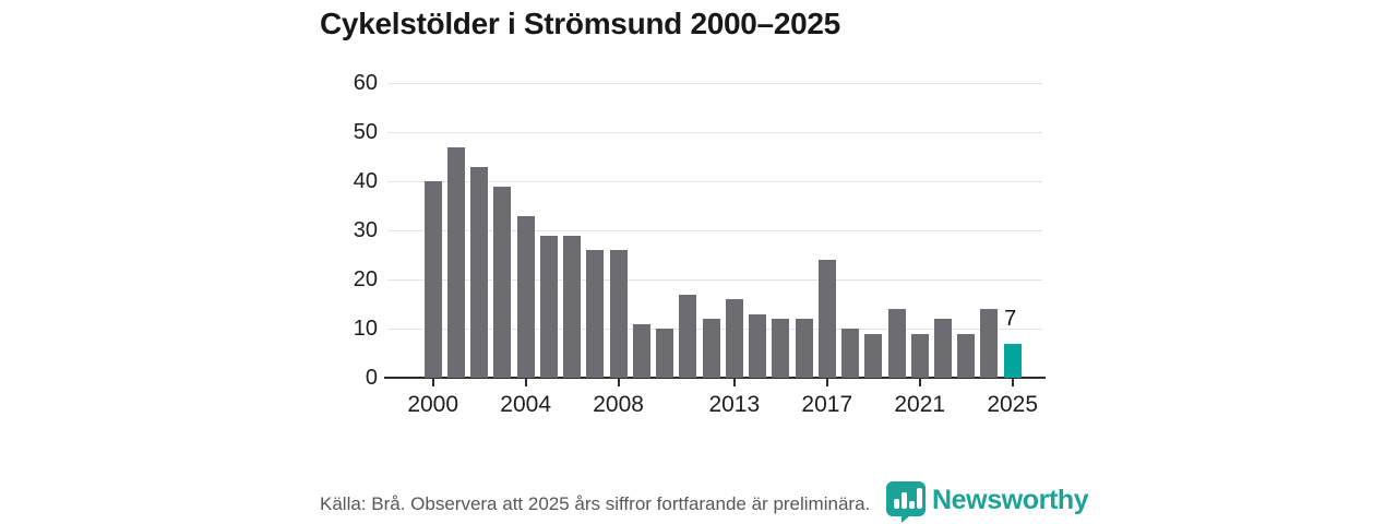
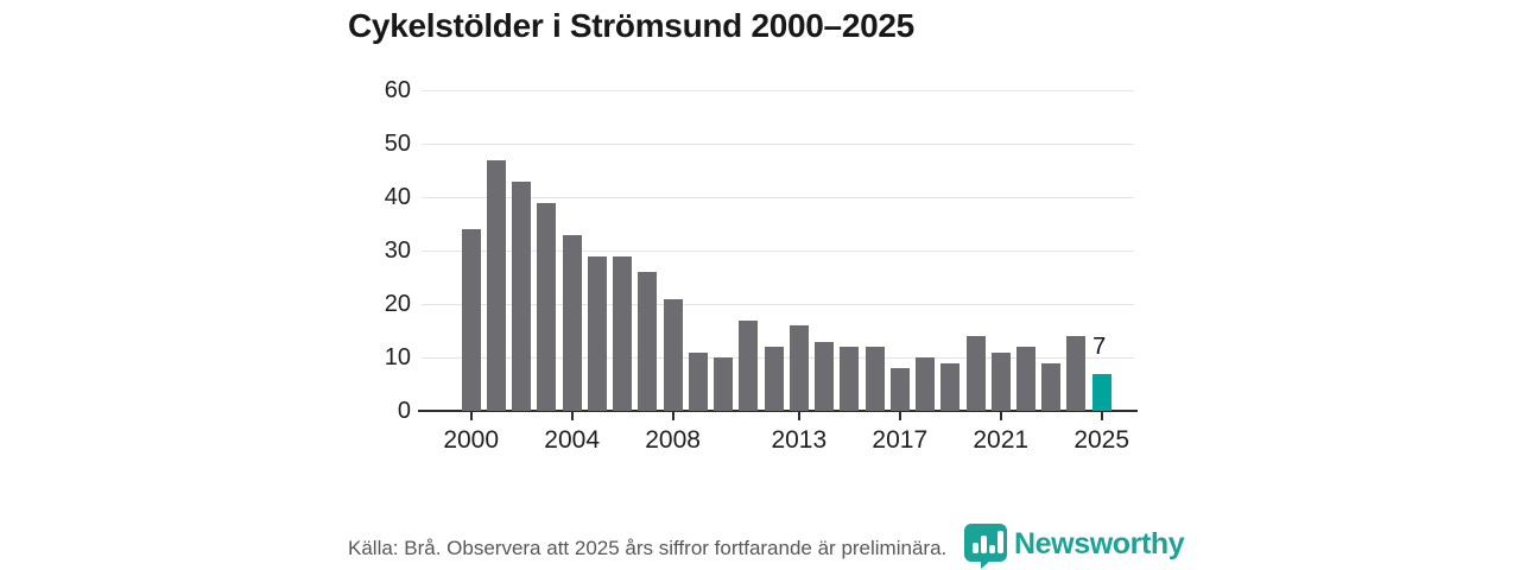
2000: 40 -> 34
2008: 26 -> 21
2017: 24 -> 8
2021: 9 -> 11
